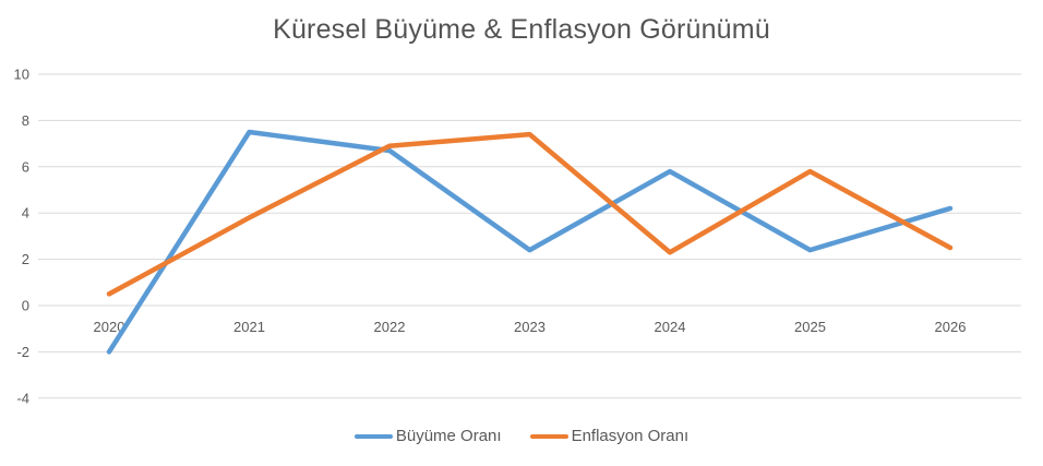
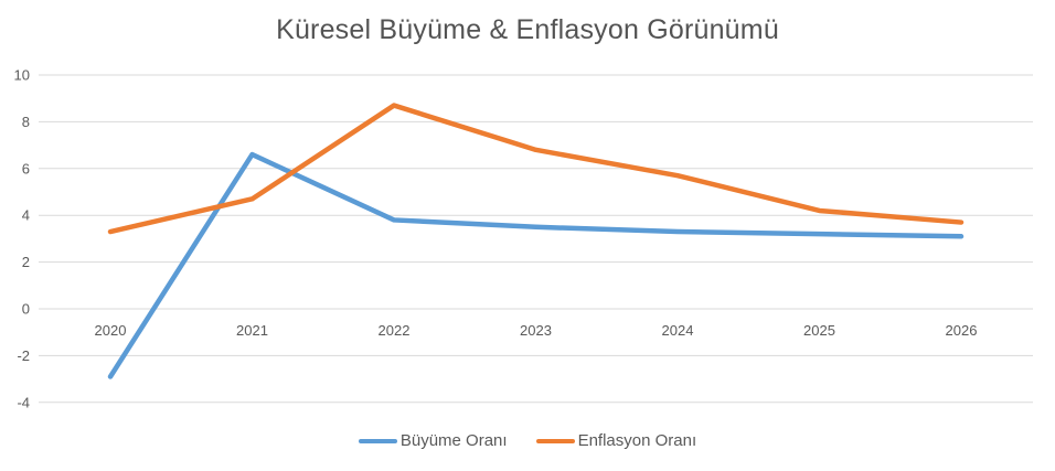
Büyüme Oranı/2020: -2.0 -> -2.9
Enflasyon Oranı/2020: 0.5 -> 3.3
Büyüme Oranı/2021: 7.5 -> 6.6
Enflasyon Oranı/2021: 3.8 -> 4.7
Büyüme Oranı/2022: 6.7 -> 3.8
Enflasyon Oranı/2022: 6.9 -> 8.7
Büyüme Oranı/2023: 2.4 -> 3.5
Enflasyon Oranı/2023: 7.4 -> 6.8
Büyüme Oranı/2024: 5.8 -> 3.3
Enflasyon Oranı/2024: 2.3 -> 5.7
Büyüme Oranı/2025: 2.4 -> 3.2
Enflasyon Oranı/2025: 5.8 -> 4.2
Büyüme Oranı/2026: 4.2 -> 3.1
Enflasyon Oranı/2026: 2.5 -> 3.7
